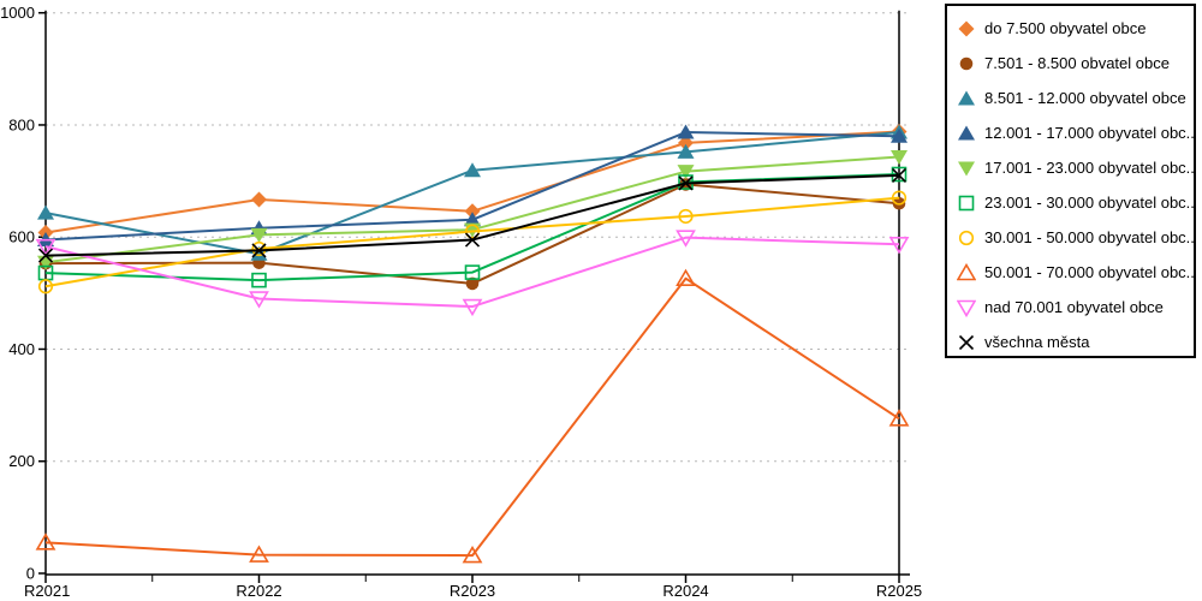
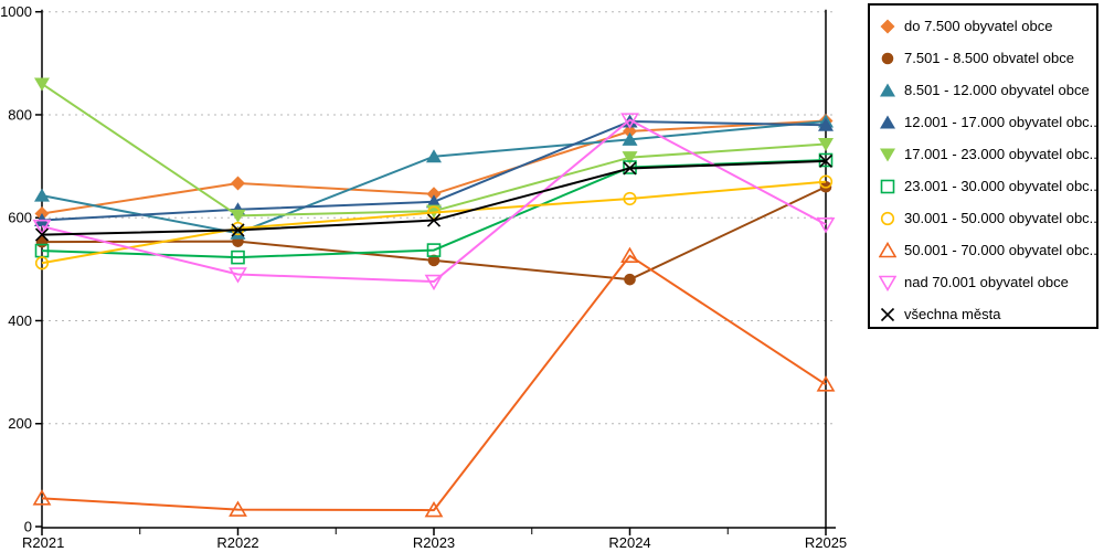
17.001 - 23.000 obyvatel obc.../R2021: 560 -> 860
7.501 - 8.500 obvatel obce/R2024: 690 -> 480
nad 70.001 obyvatel obce/R2024: 600 -> 790
